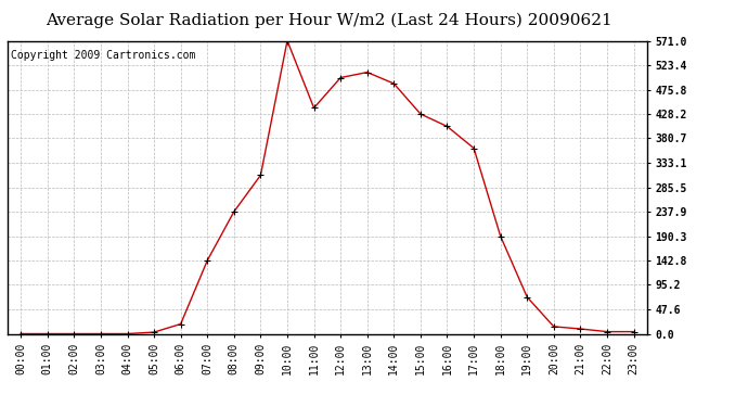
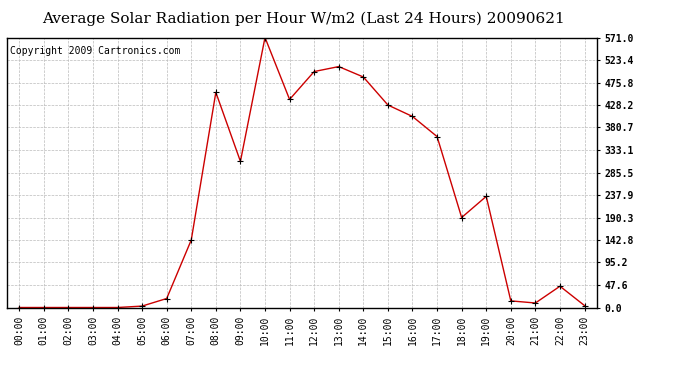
08:00: 238 -> 455
19:00: 71 -> 235
22:00: 4 -> 45
